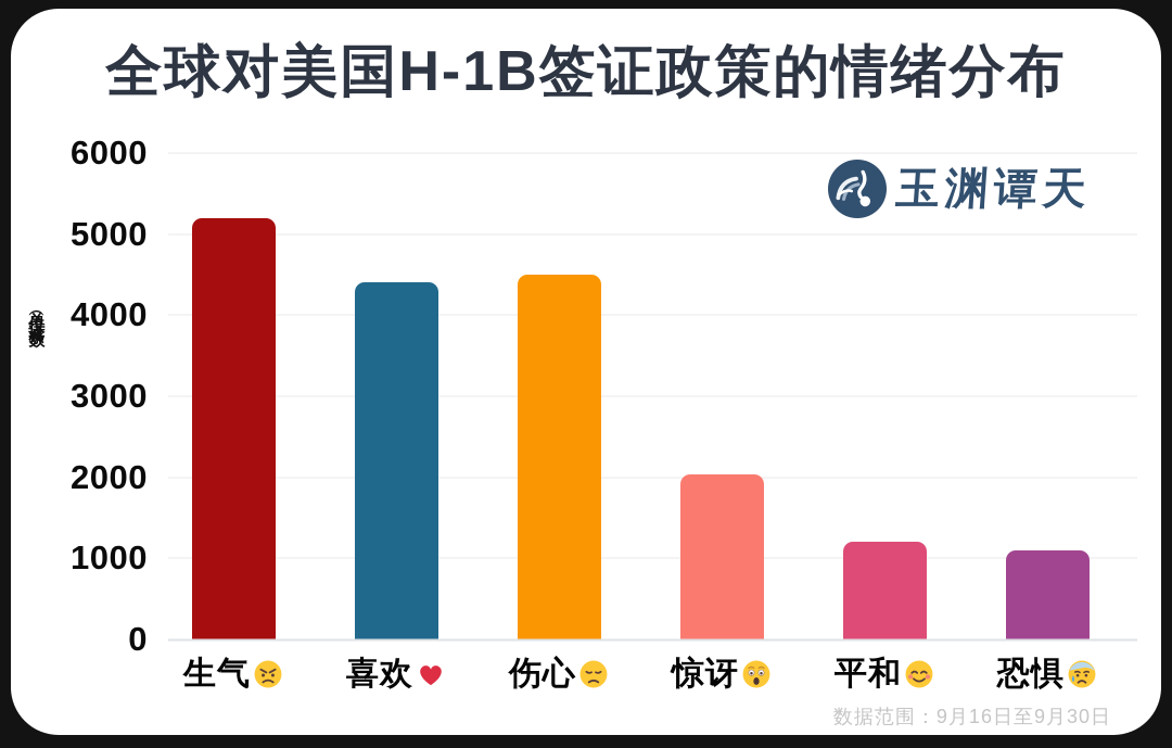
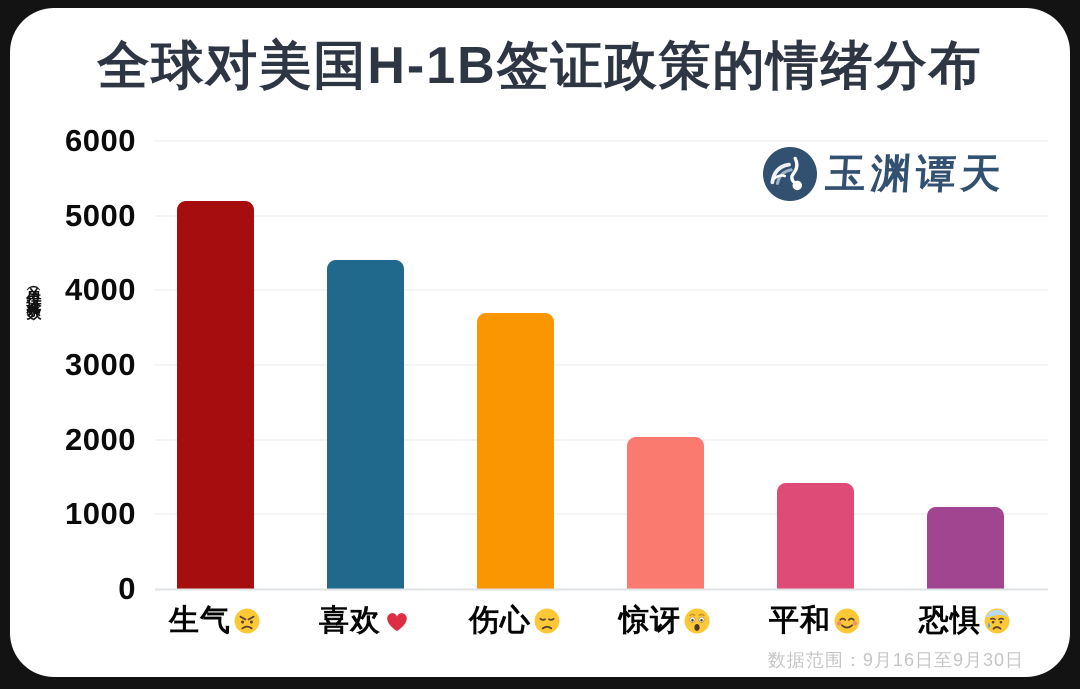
伤心: 4500 -> 3700
平和: 1200 -> 1400
